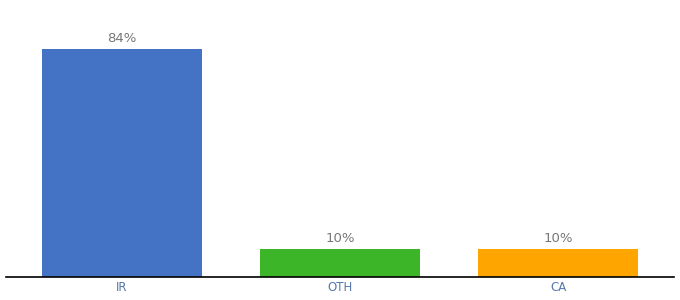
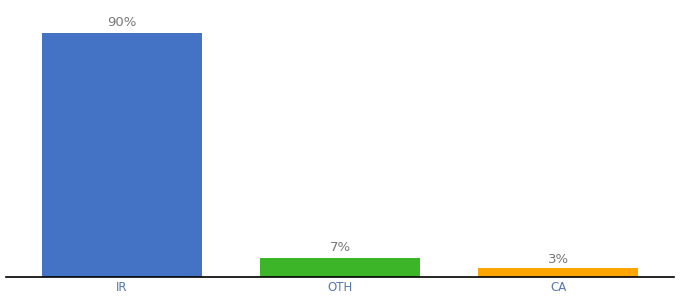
IR: 84% -> 90%
OTH: 10% -> 7%
CA: 10% -> 3%
